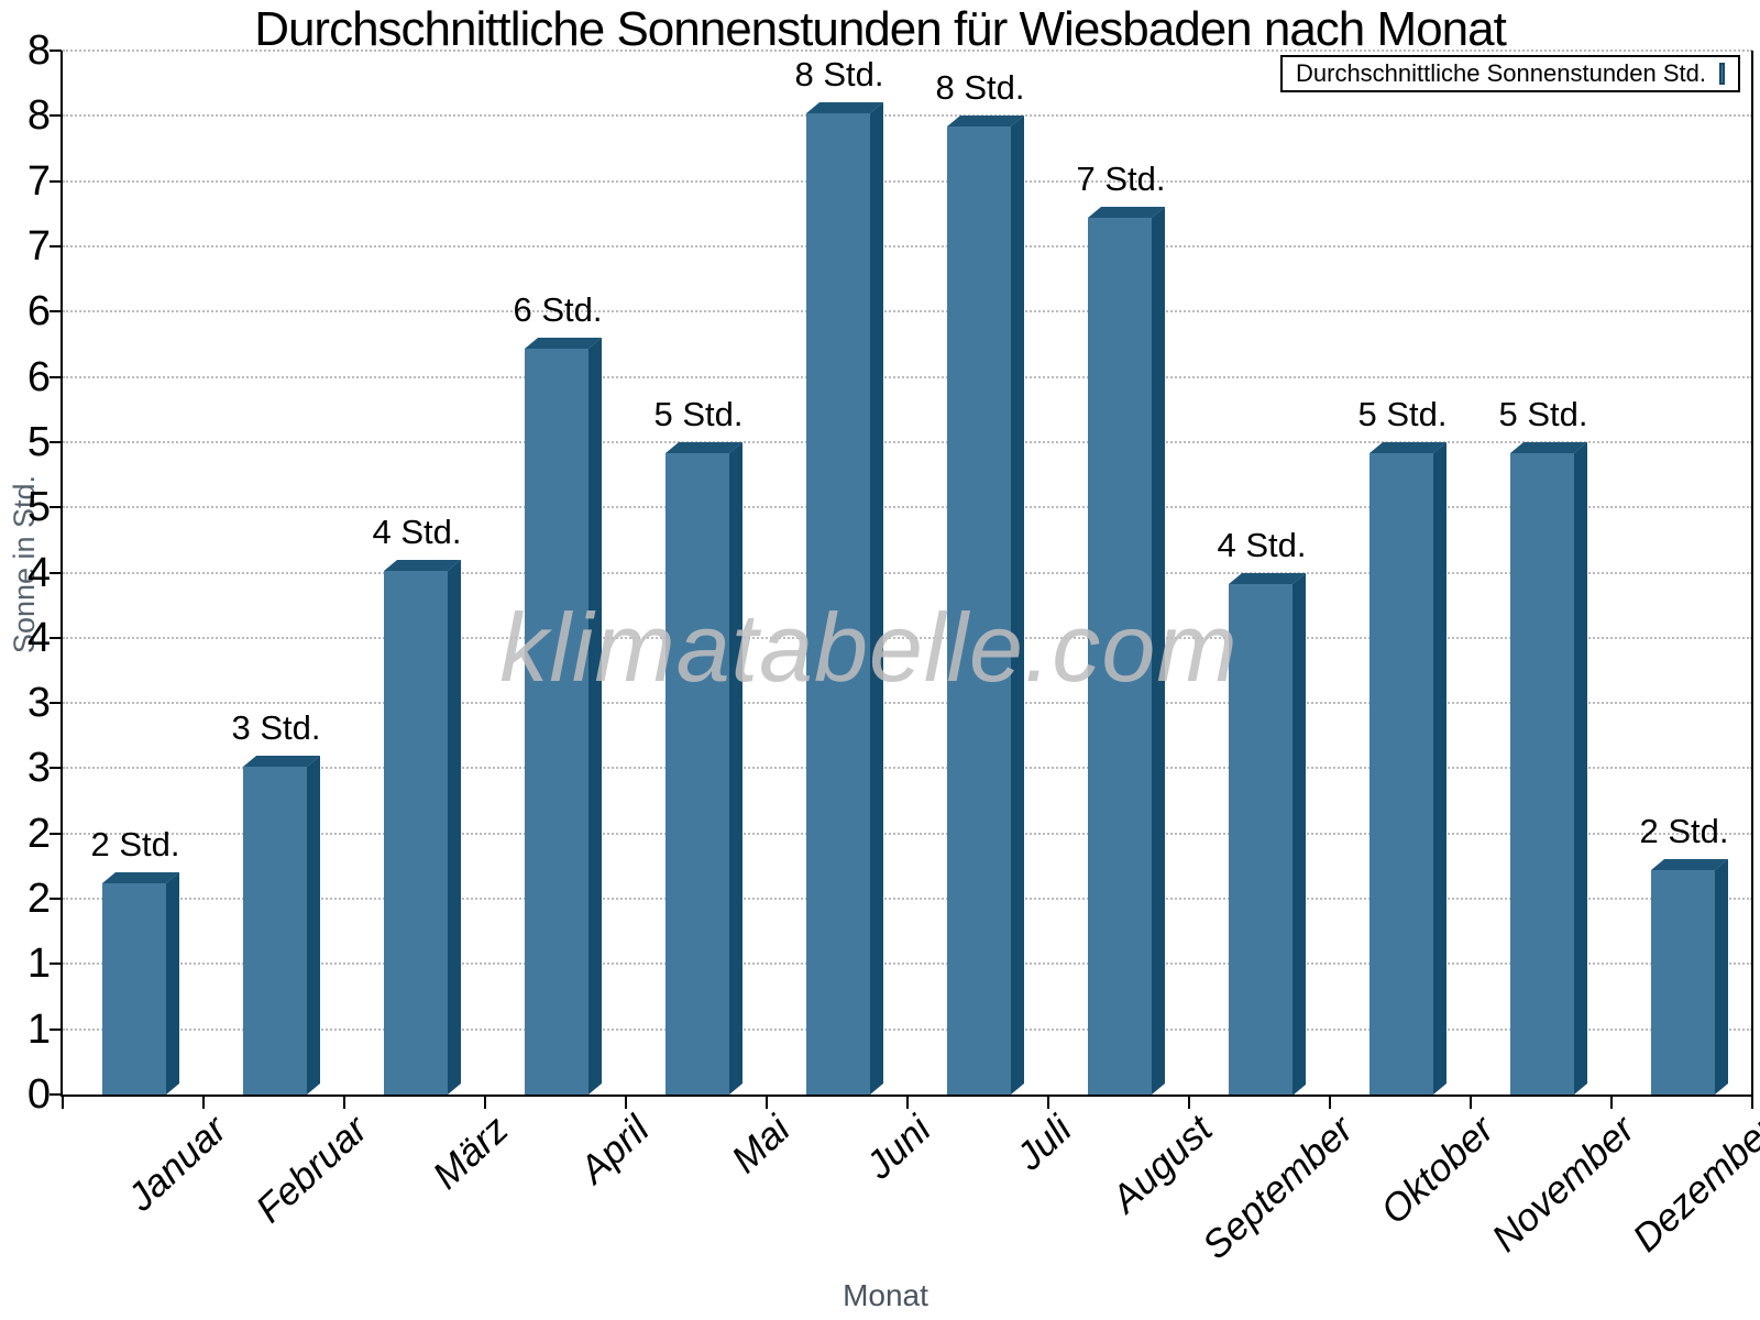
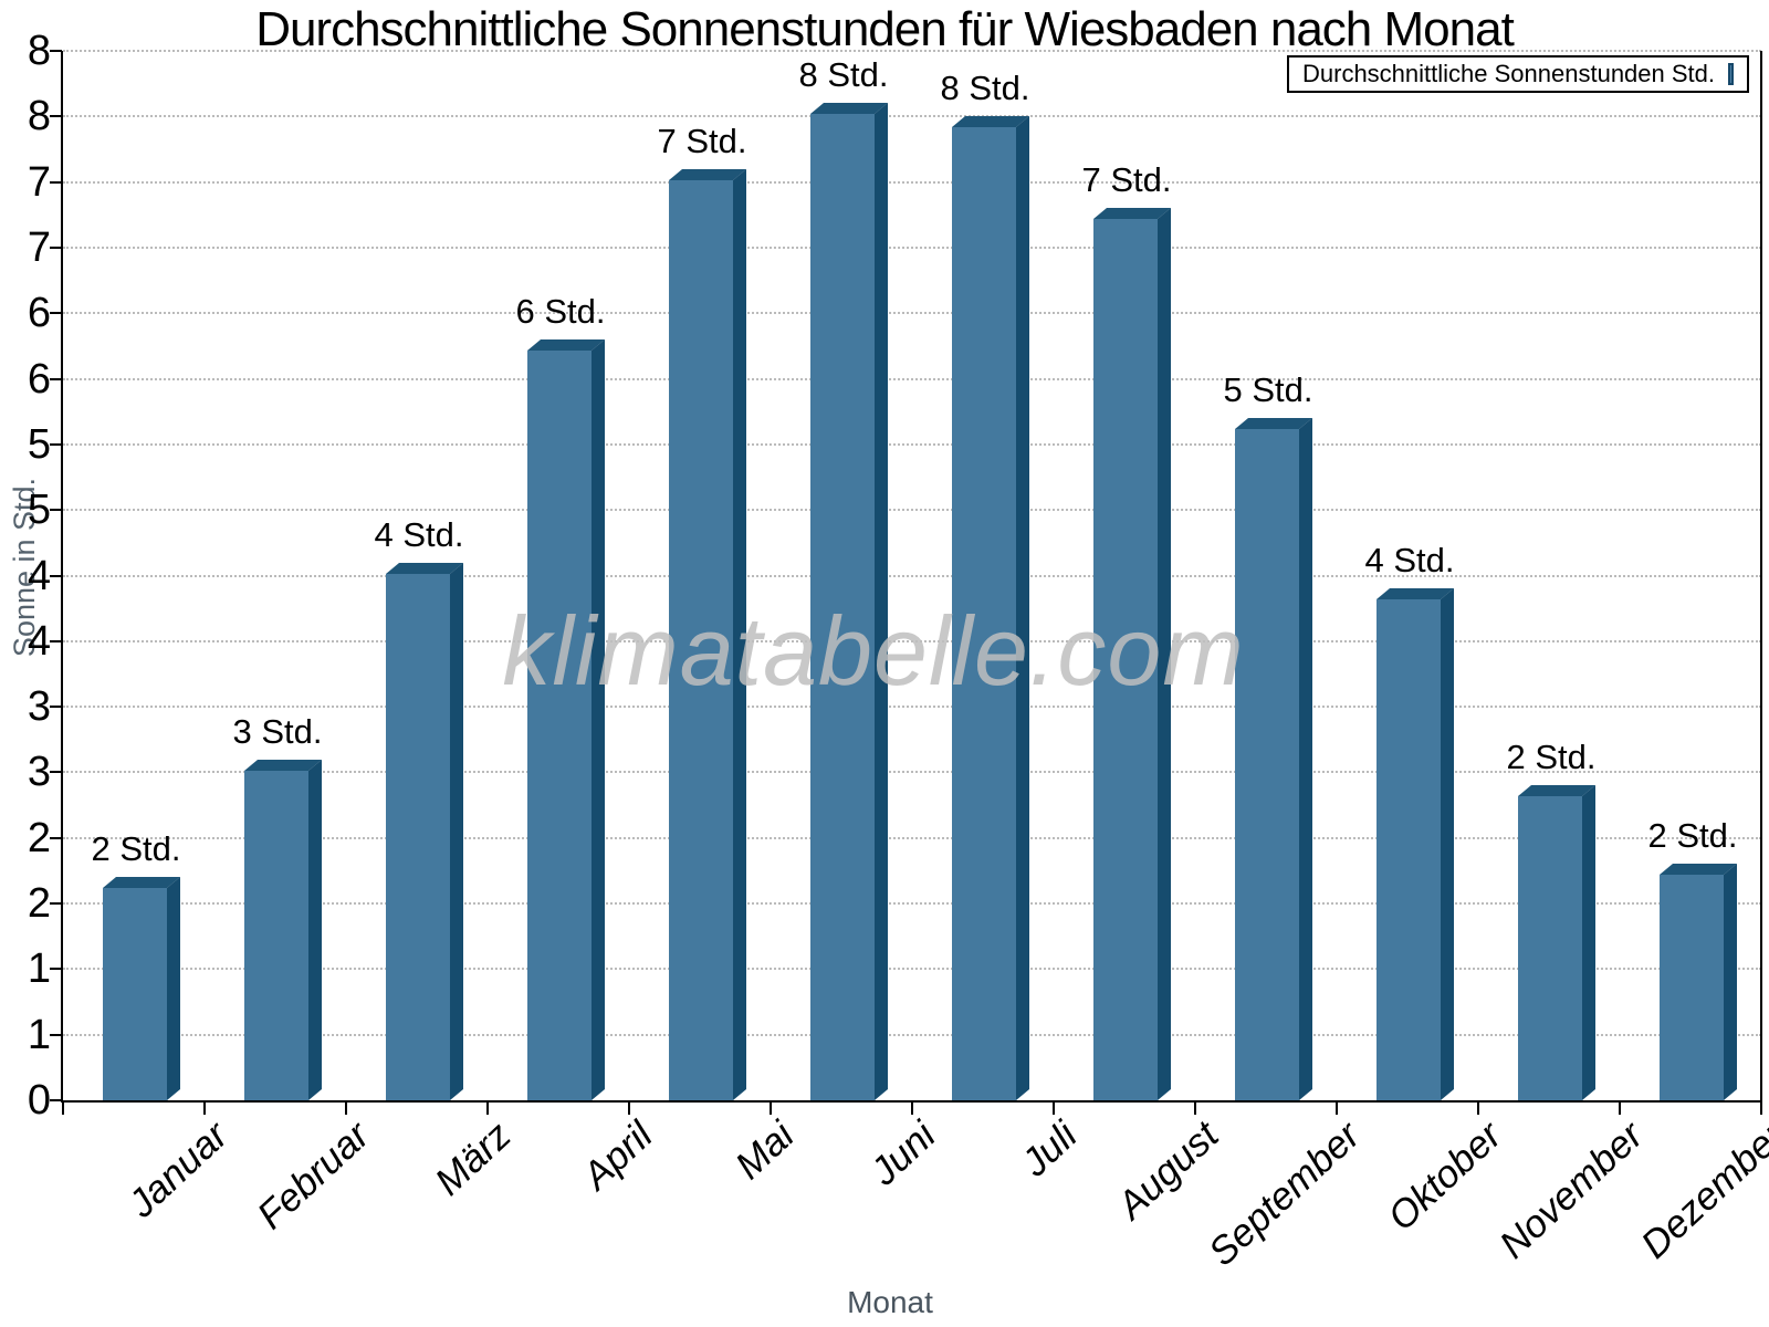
Mai: 5 -> 7
September: 4 -> 5
Oktober: 5 -> 4
November: 5 -> 2
